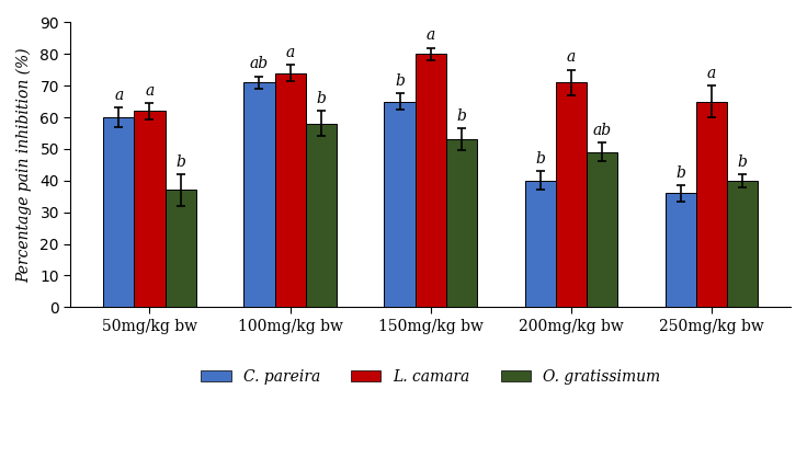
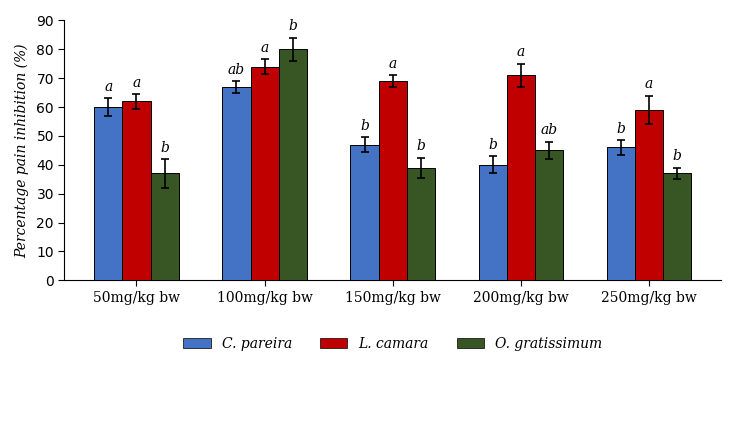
C. pareira/100mg/kg bw: 71 -> 67
O. gratissimum/100mg/kg bw: 58 -> 80
C. pareira/150mg/kg bw: 65 -> 47
L. camara/150mg/kg bw: 80 -> 69
O. gratissimum/150mg/kg bw: 53 -> 39
O. gratissimum/200mg/kg bw: 49 -> 45
C. pareira/250mg/kg bw: 36 -> 46
L. camara/250mg/kg bw: 65 -> 59
O. gratissimum/250mg/kg bw: 40 -> 37
